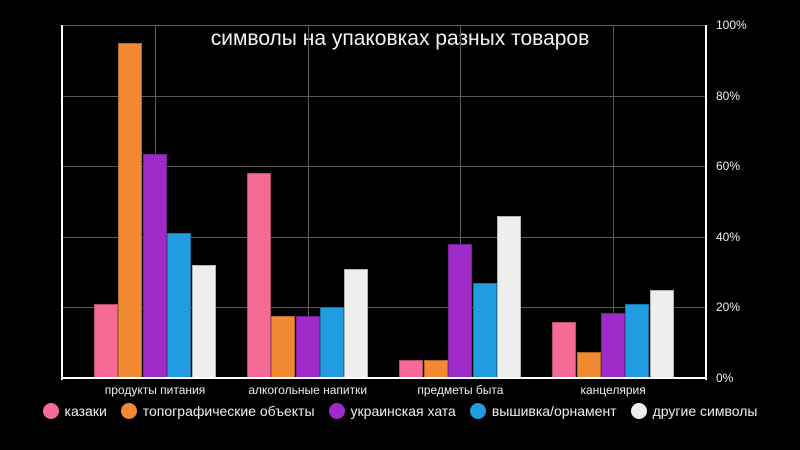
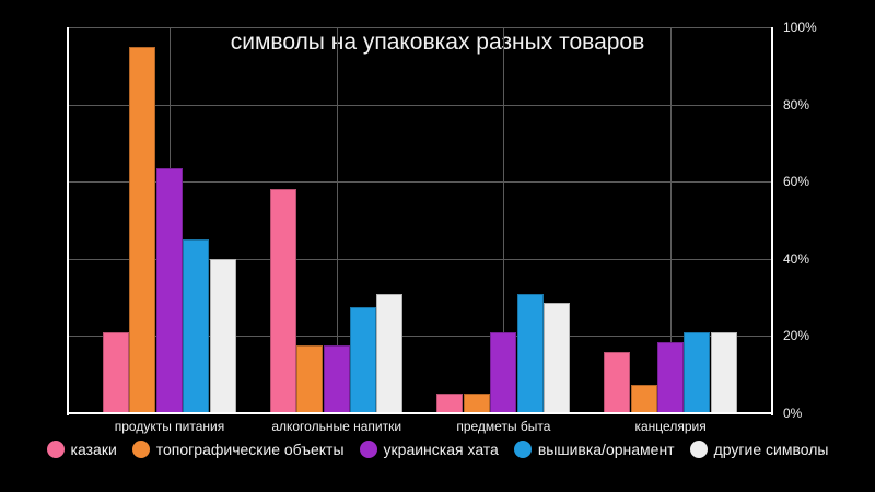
вышивка/орнамент/продукты питания: 41% -> 45%
другие символы/продукты питания: 32% -> 40%
вышивка/орнамент/алкогольные напитки: 20% -> 28%
украинская хата/предметы быта: 38% -> 21%
вышивка/орнамент/предметы быта: 27% -> 31%
другие символы/предметы быта: 46% -> 28%
другие символы/канцелярия: 25% -> 21%
